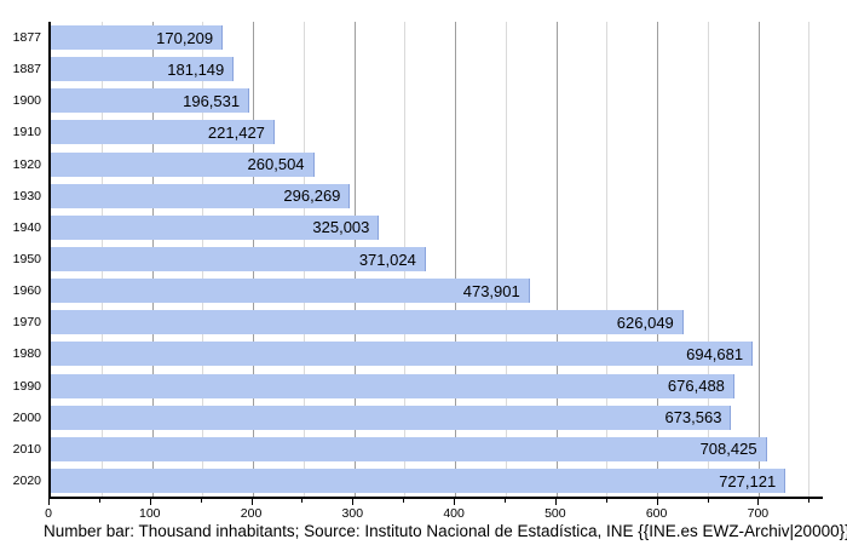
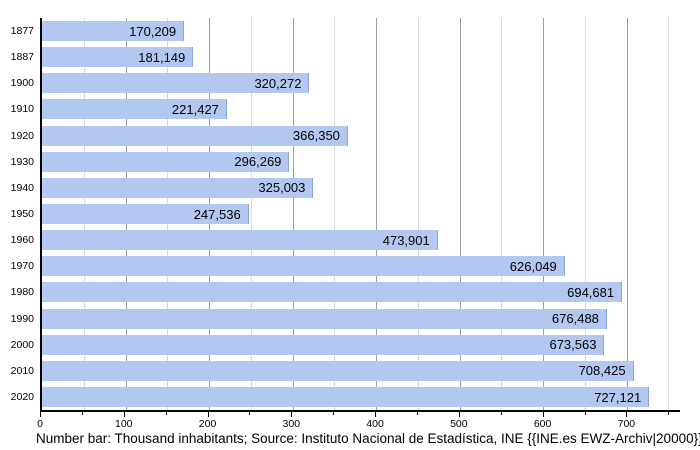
1900: 196,531 -> 320,272
1920: 260,504 -> 366,350
1950: 371,024 -> 247,536
